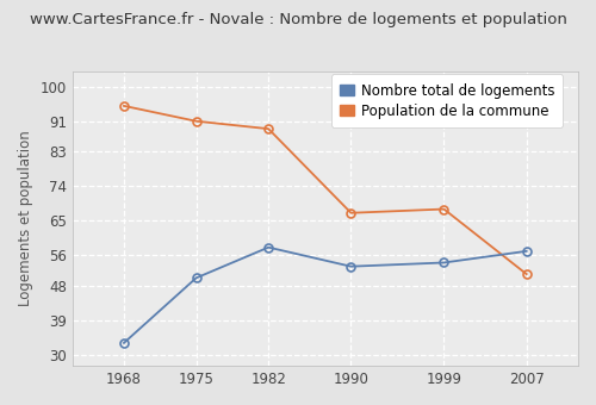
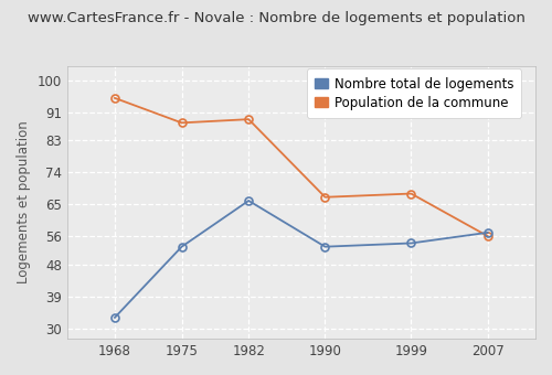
Nombre total de logements/1975: 50 -> 53
Population de la commune/1975: 91 -> 88
Nombre total de logements/1982: 58 -> 66
Population de la commune/2007: 51 -> 56
